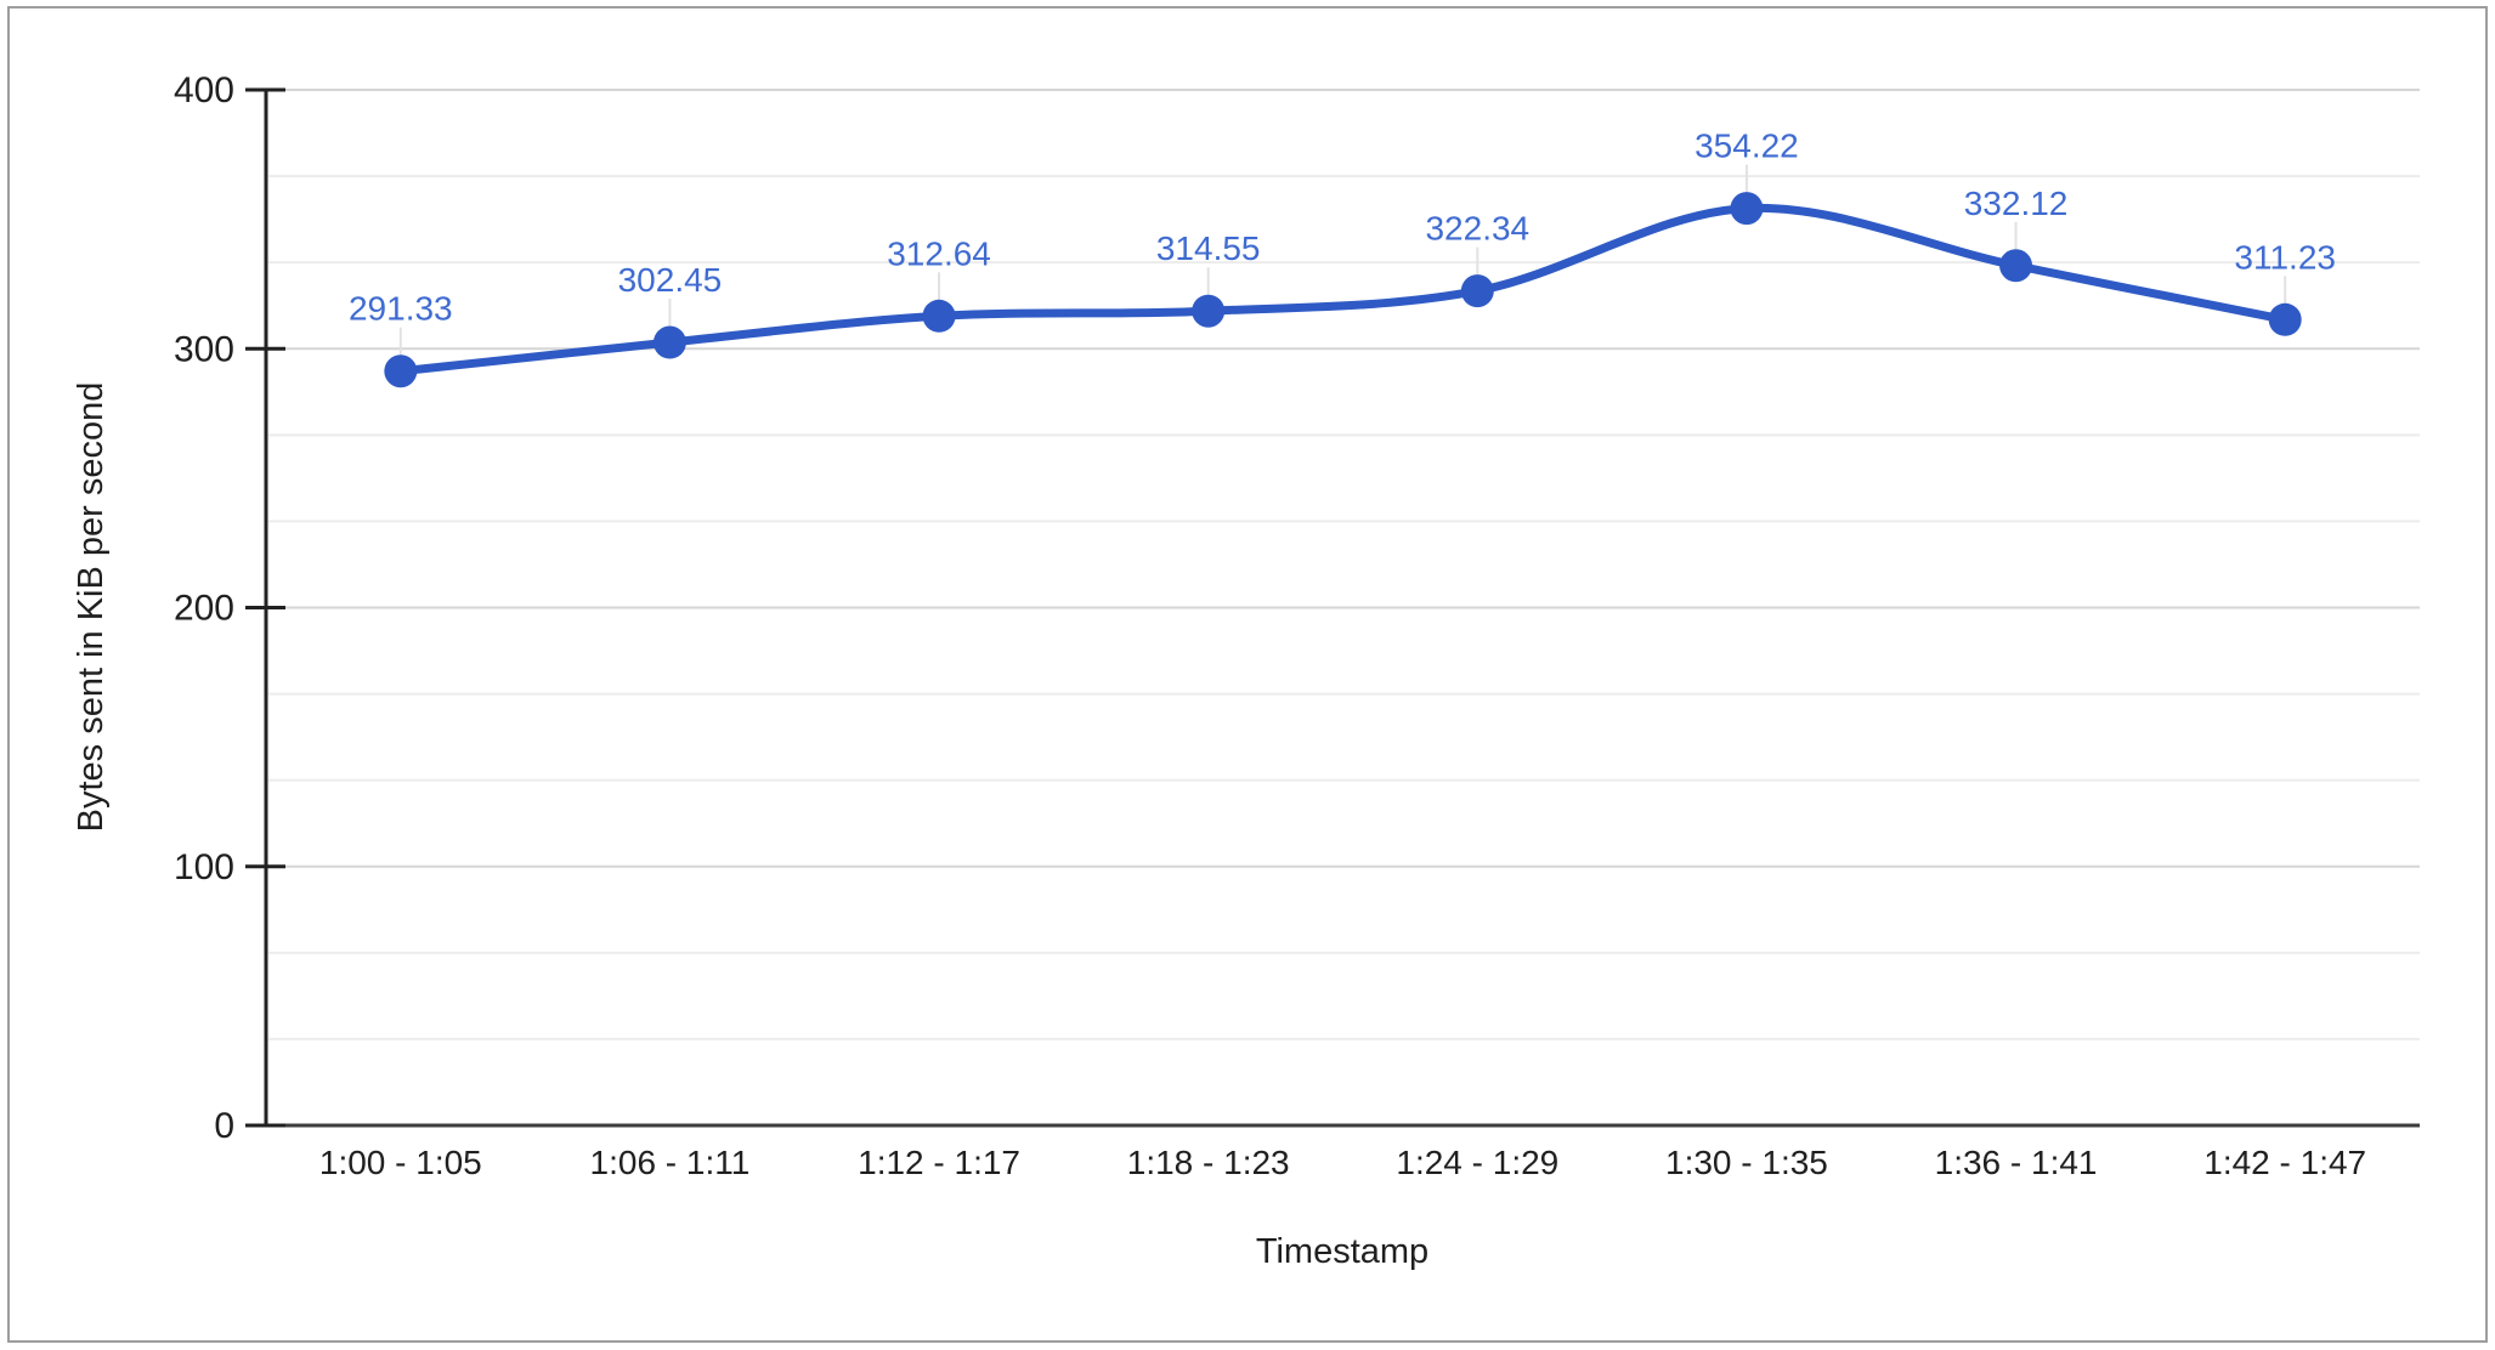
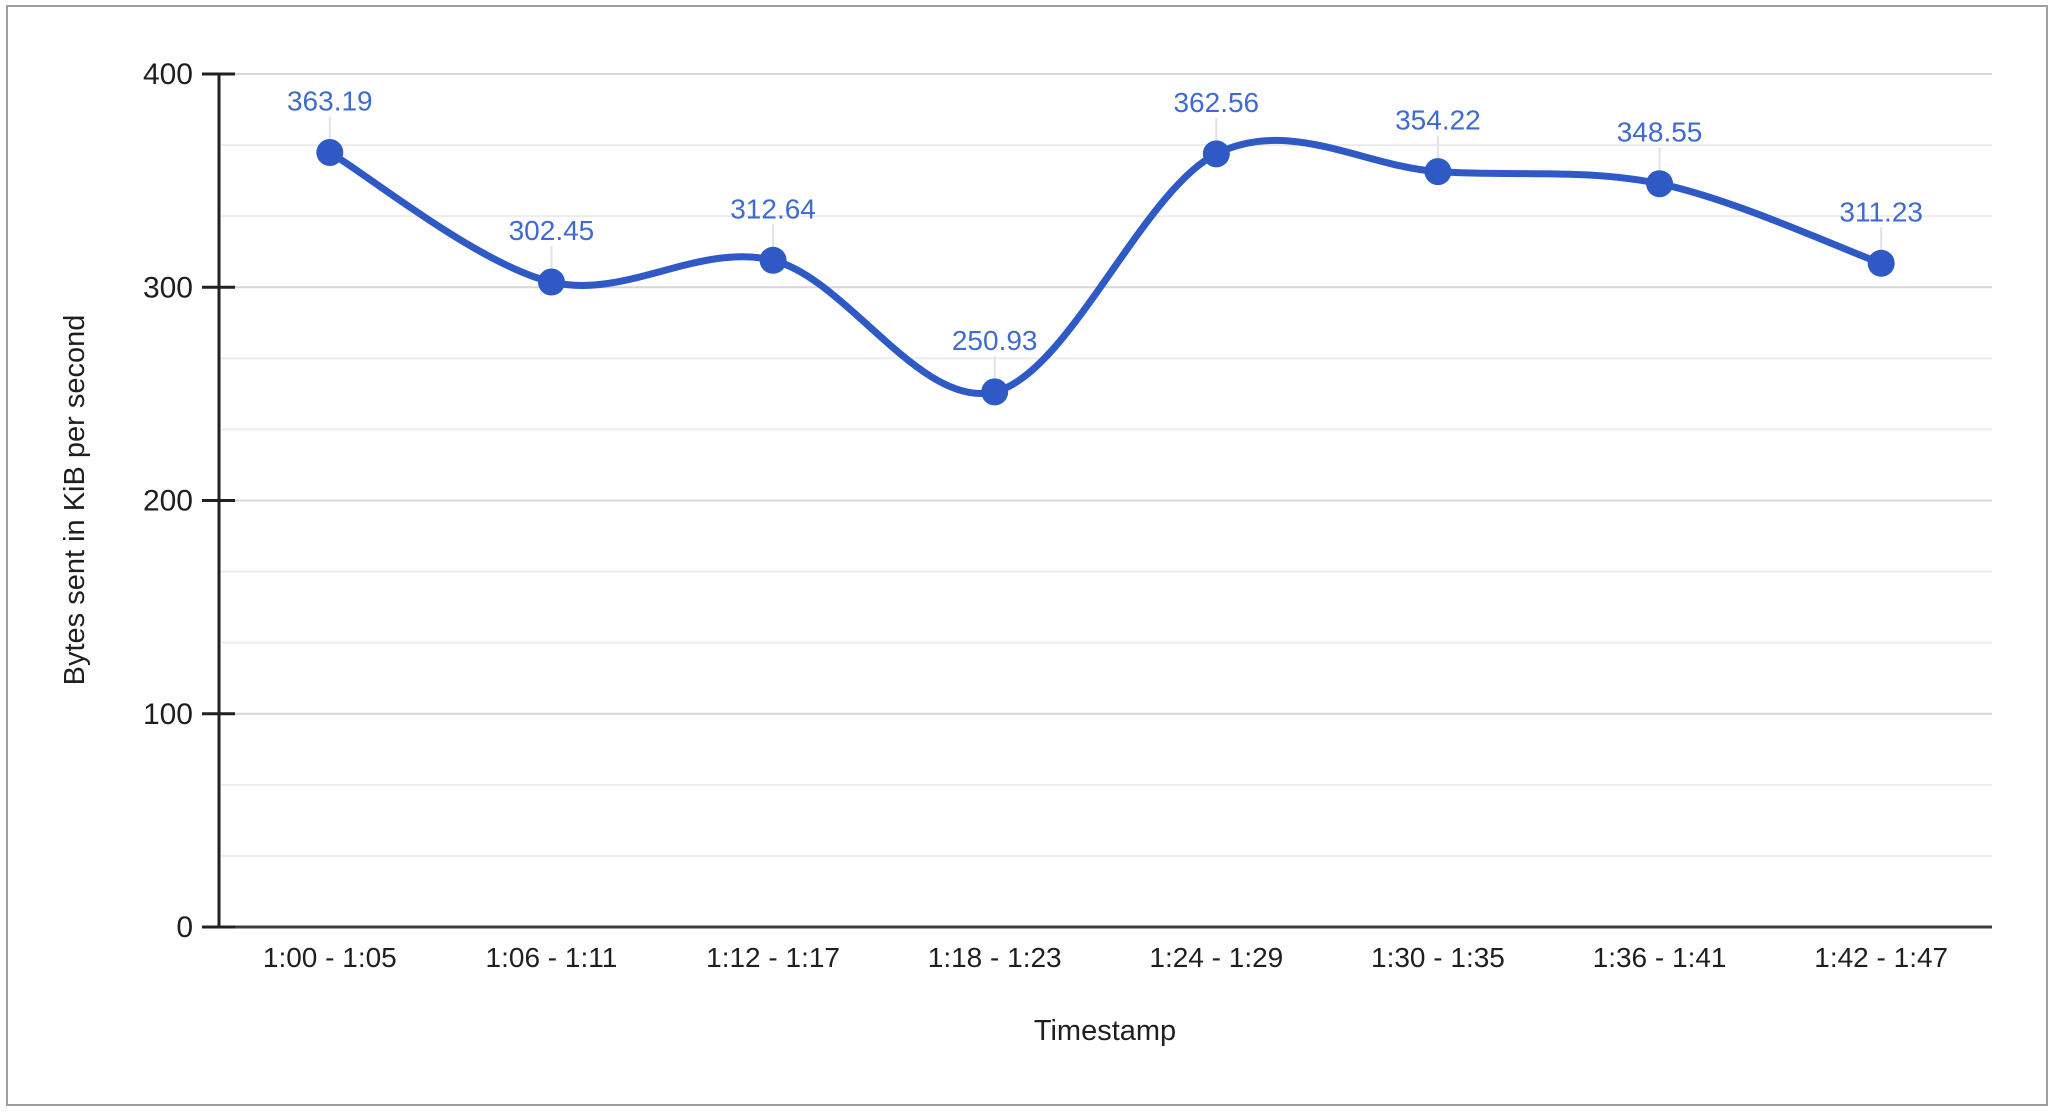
1:00 - 1:05: 291.33 -> 363.19
1:18 - 1:23: 314.55 -> 250.93
1:24 - 1:29: 322.34 -> 362.56
1:36 - 1:41: 332.12 -> 348.55
